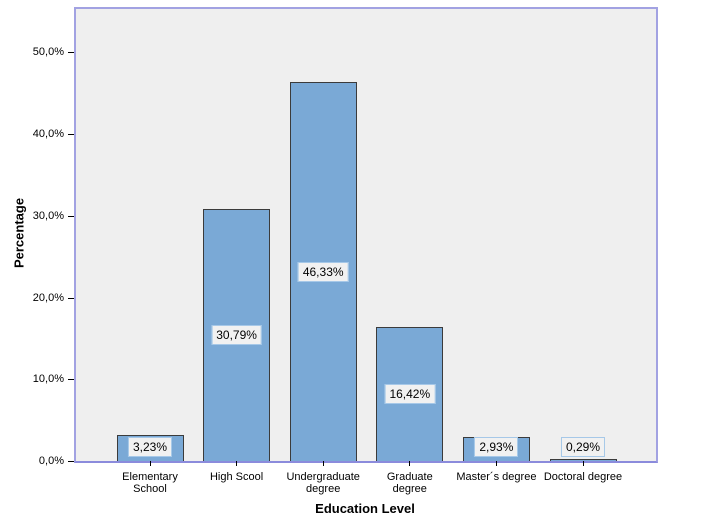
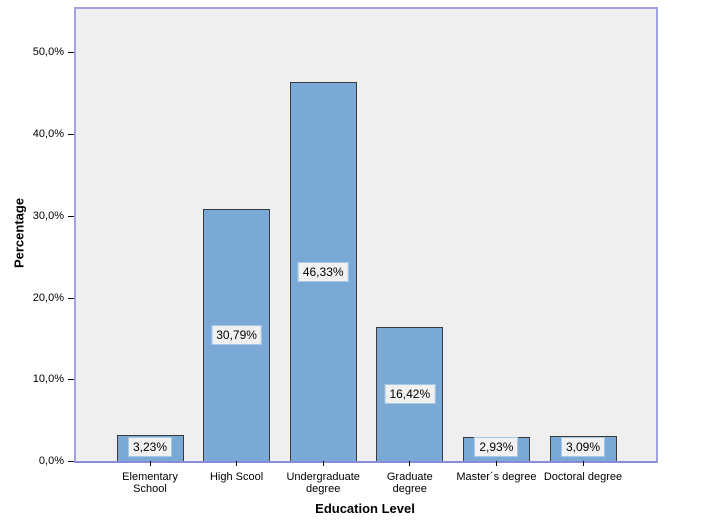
Doctoral degree: 0,29% -> 3,09%
